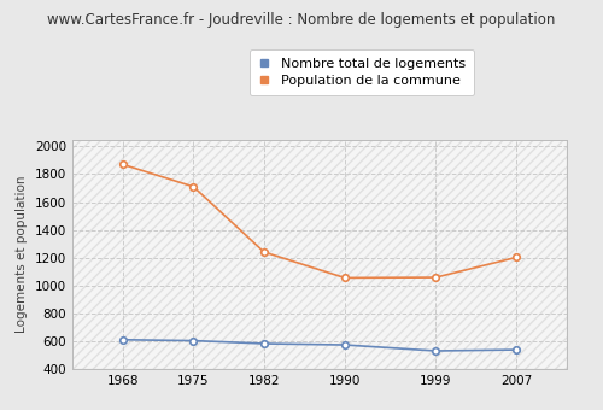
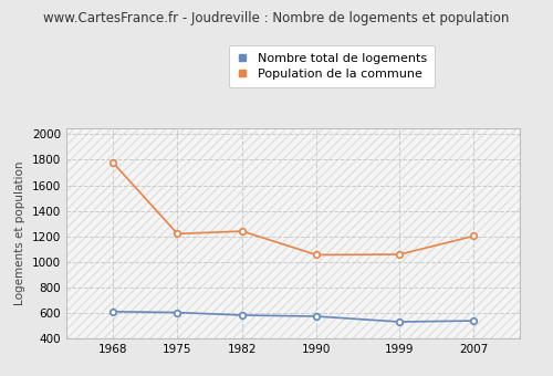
Population de la commune/1968: 1870 -> 1780
Population de la commune/1975: 1710 -> 1220
